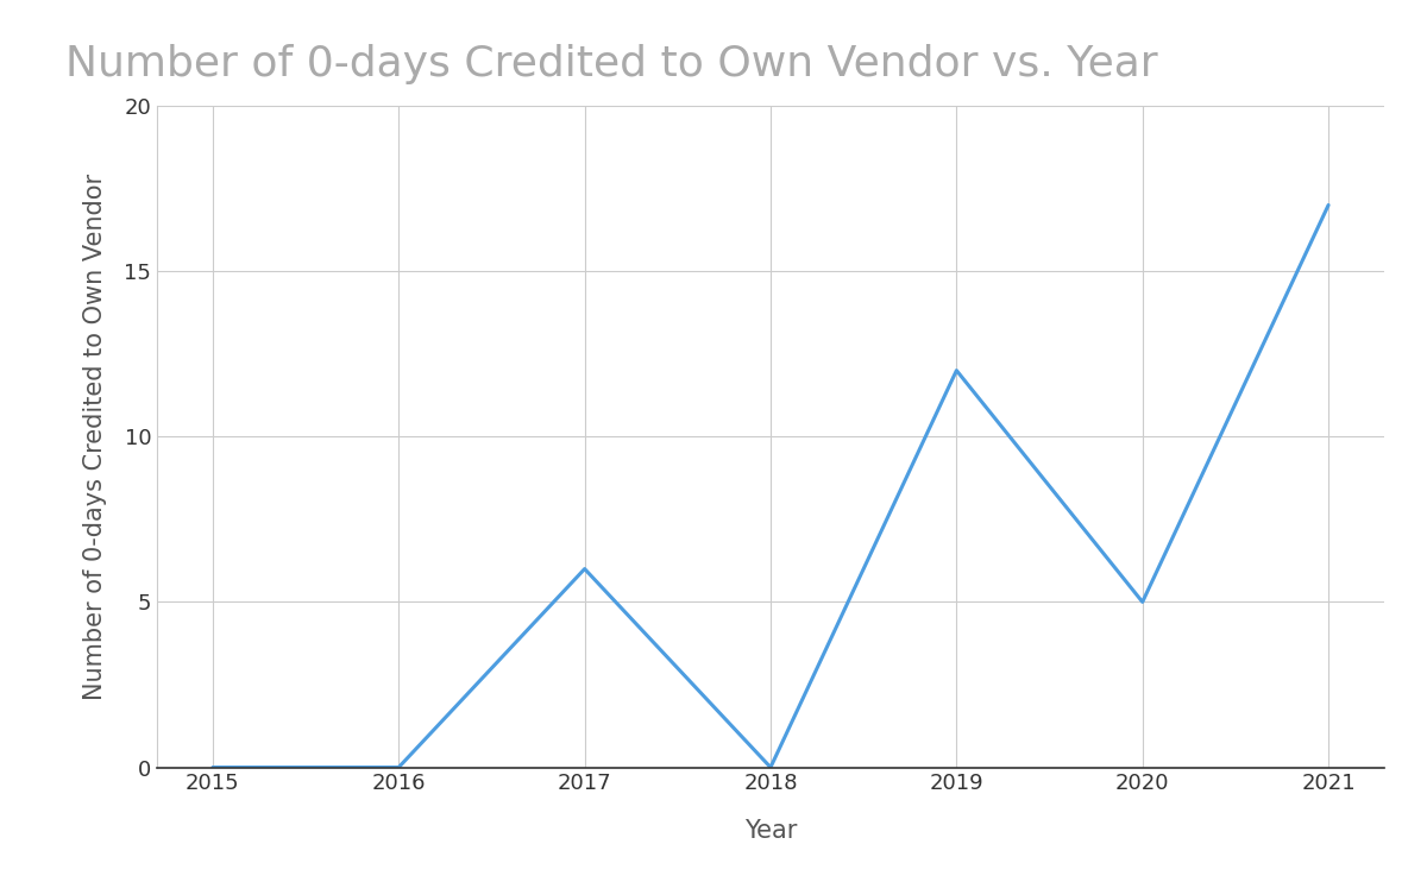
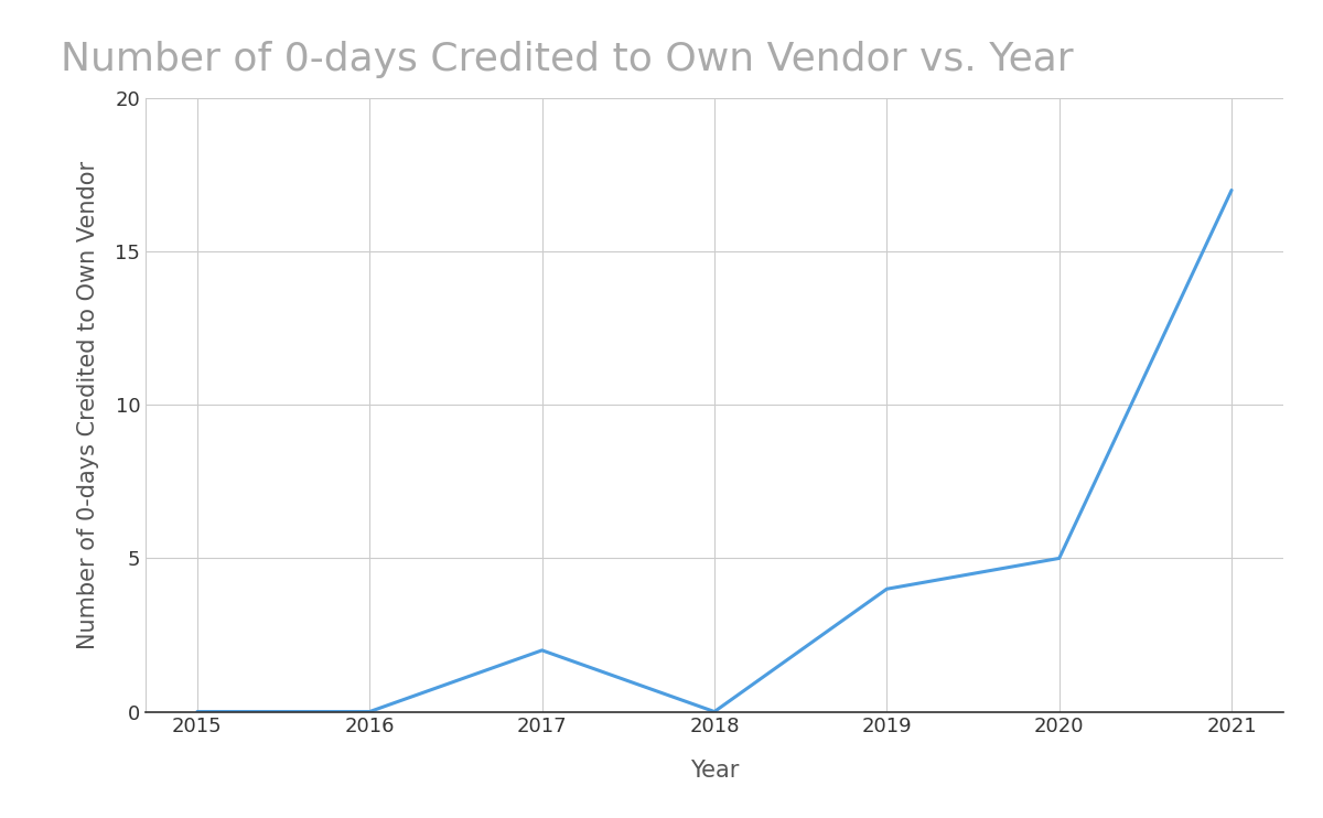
2017: 6 -> 2
2019: 12 -> 4
